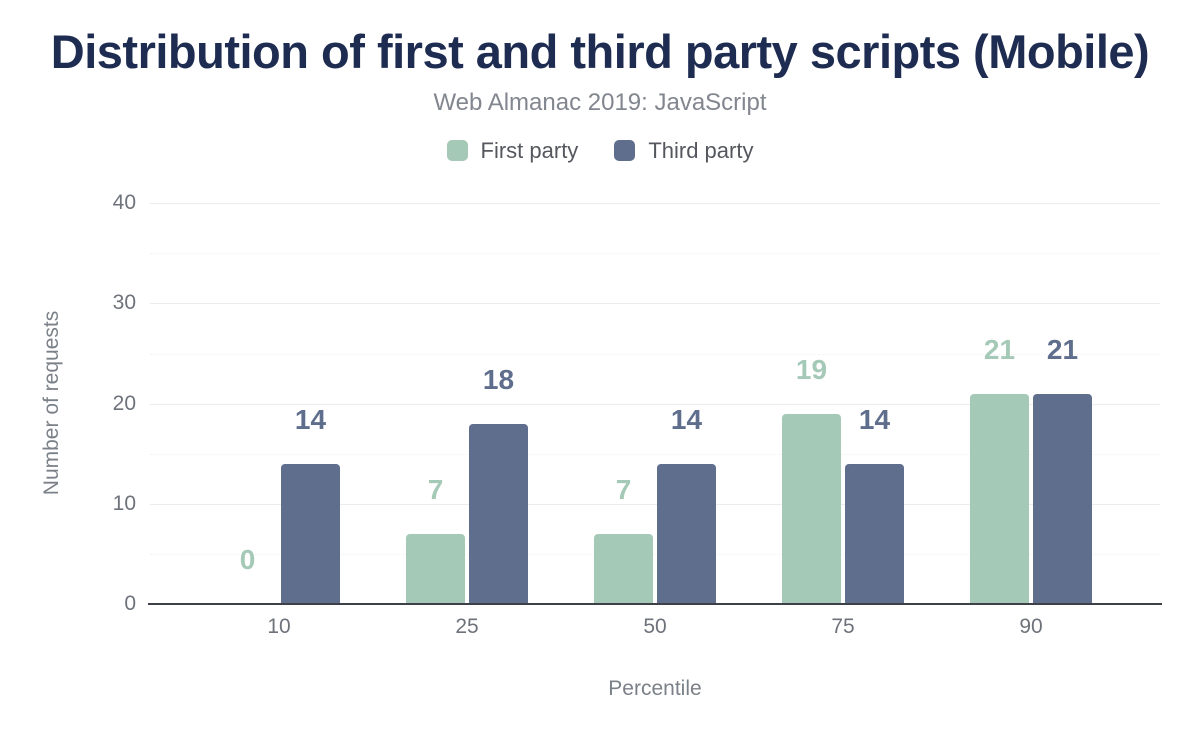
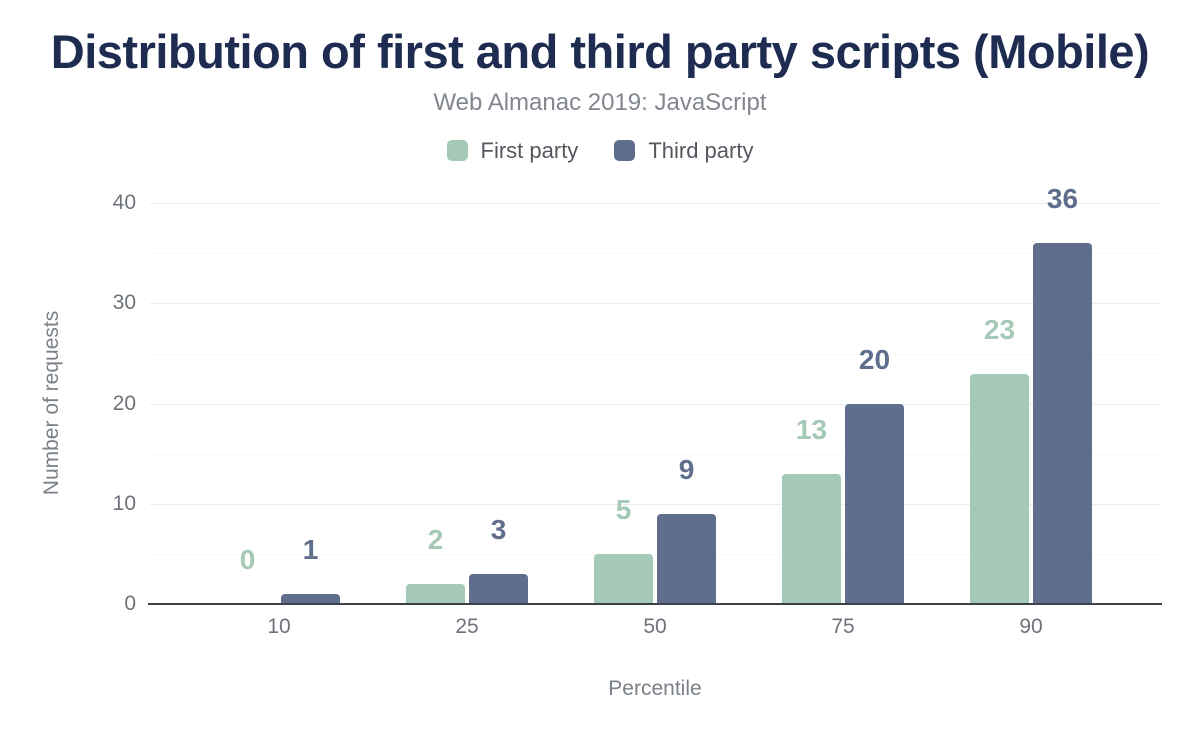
Third party/10: 14 -> 1
First party/25: 7 -> 2
Third party/25: 18 -> 3
First party/50: 7 -> 5
Third party/50: 14 -> 9
First party/75: 19 -> 13
Third party/75: 14 -> 20
First party/90: 21 -> 23
Third party/90: 21 -> 36
